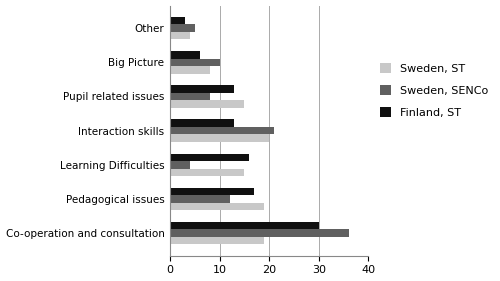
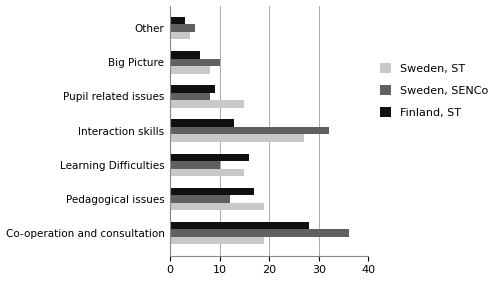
Finland, ST/Pupil related issues: 13 -> 9
Sweden, SENCo/Interaction skills: 21 -> 32
Sweden, ST/Interaction skills: 20 -> 27
Sweden, SENCo/Learning Difficulties: 4 -> 10
Finland, ST/Co-operation and consultation: 30 -> 28
